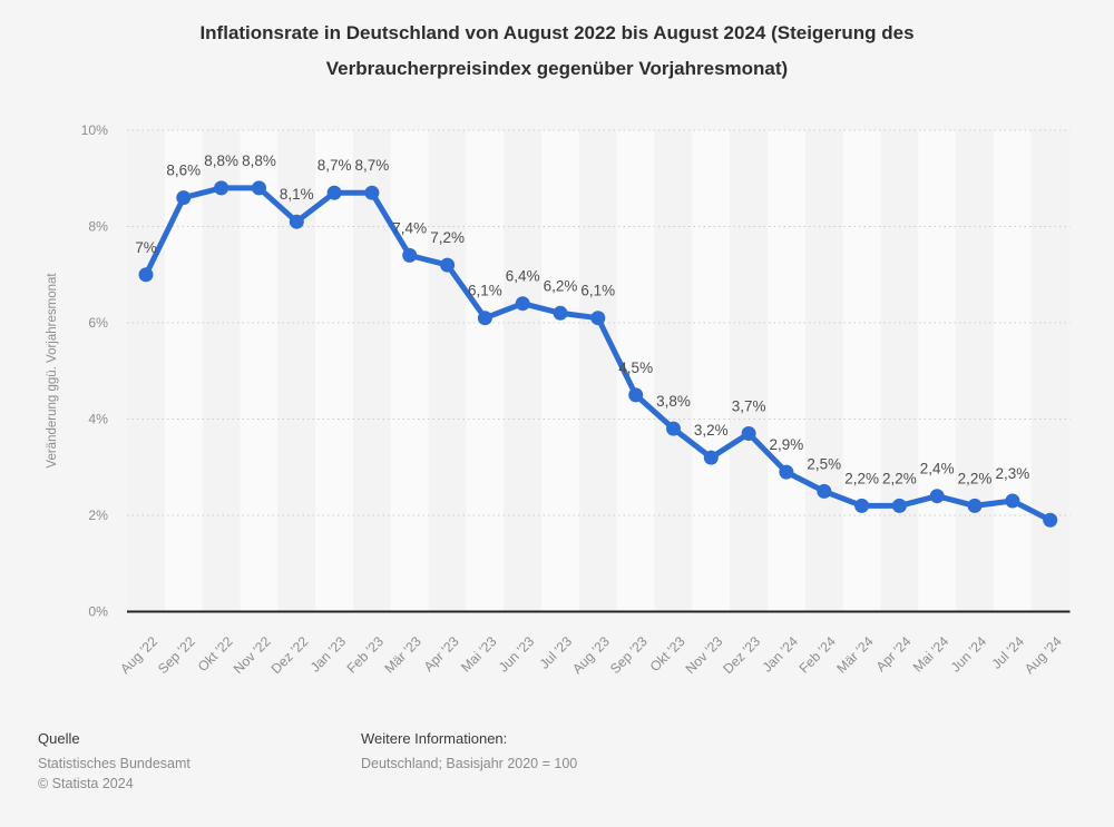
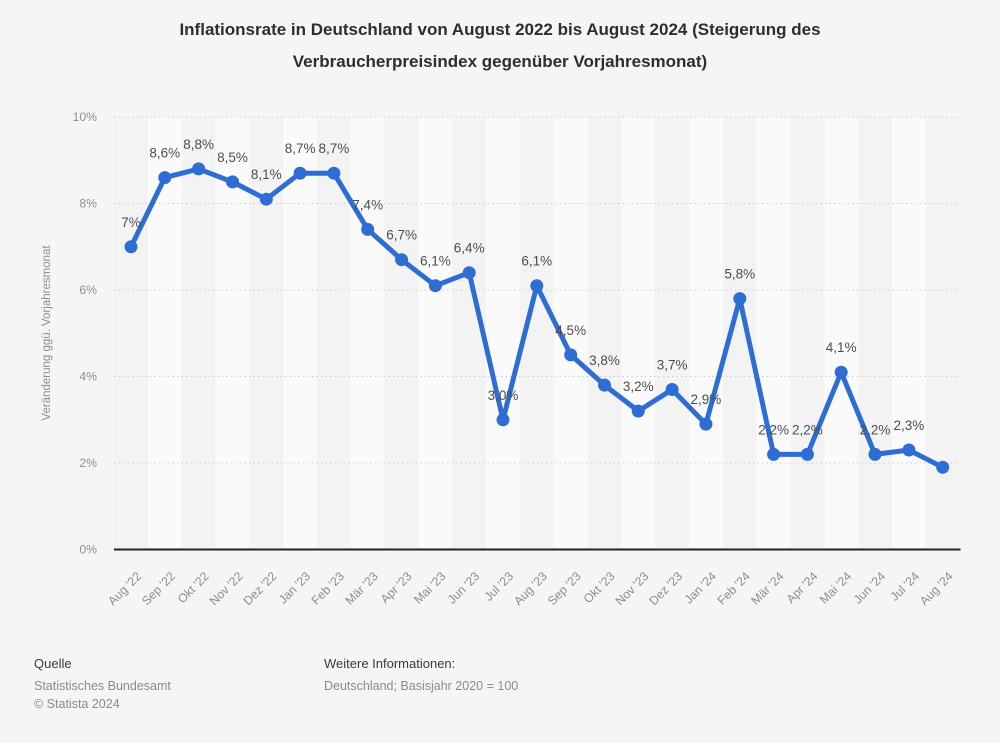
Nov '22: 8,8% -> 8,5%
Apr '23: 7,2% -> 6,7%
Jul '23: 6,2% -> 3,0%
Feb '24: 2,5% -> 5,8%
Mai '24: 2,4% -> 4,1%
